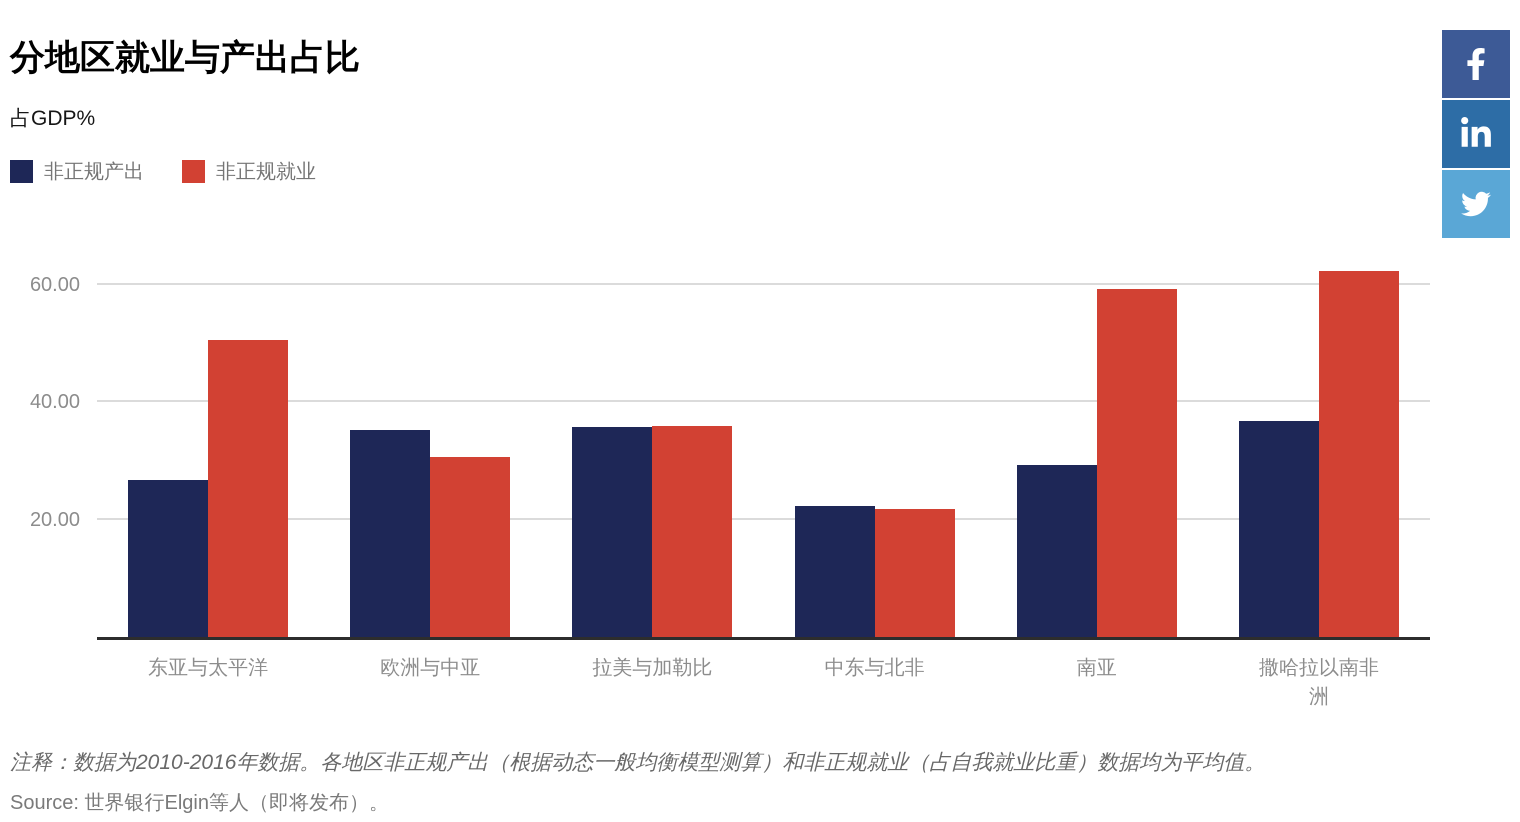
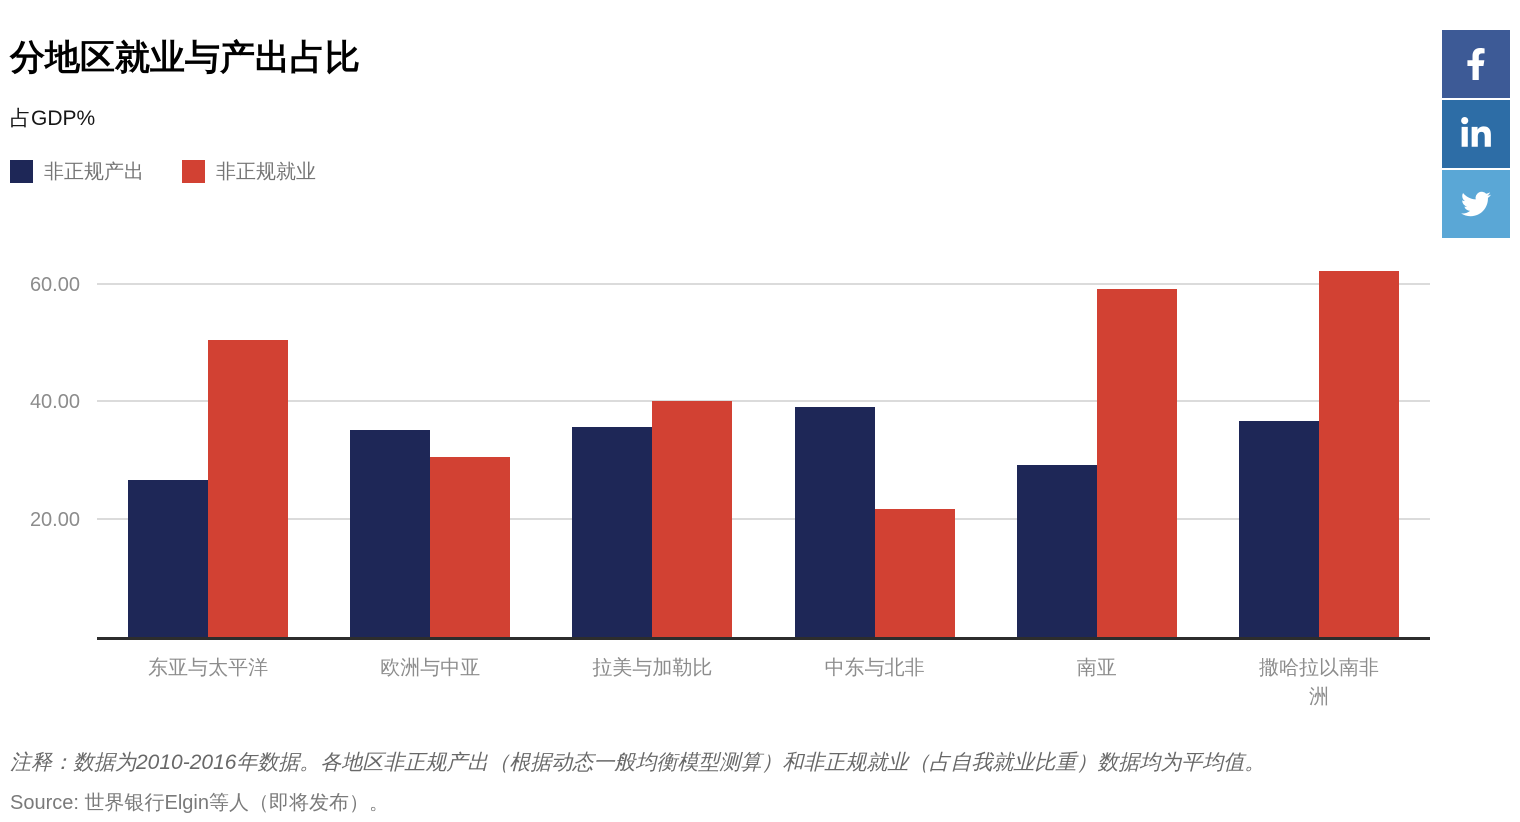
非正规就业/拉美与加勒比: 36 -> 40
非正规产出/中东与北非: 22 -> 39
